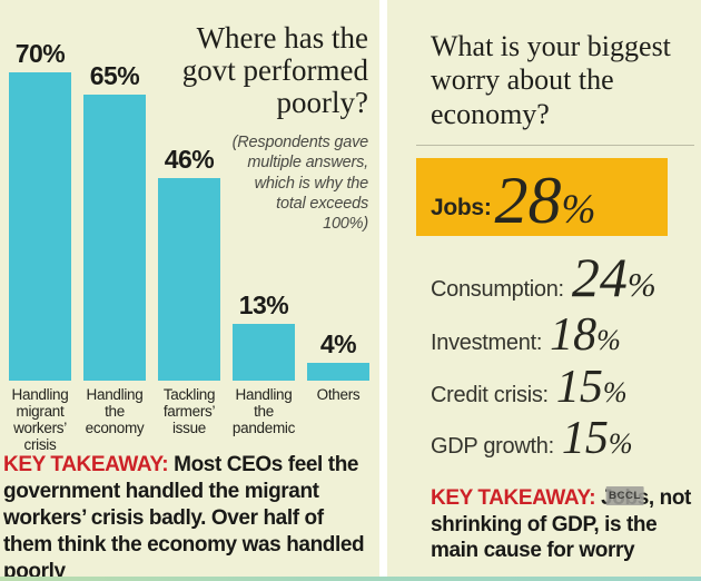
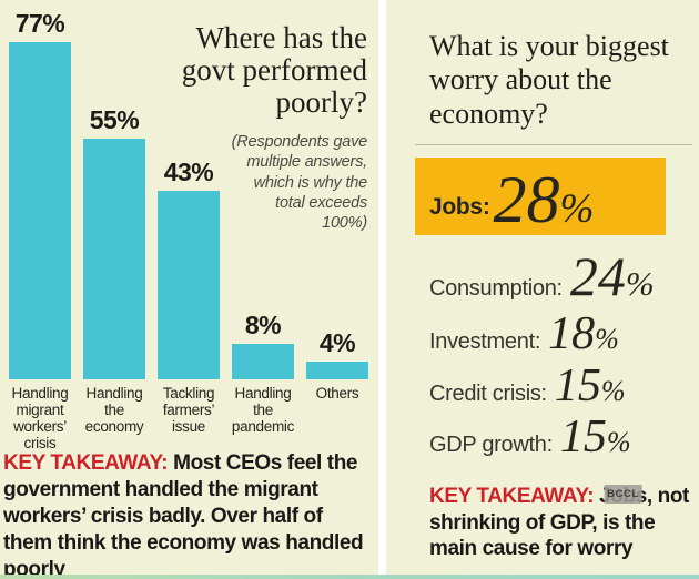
Where has the govt performed poorly?/Handling migrant workers’ crisis: 70% -> 77%
Where has the govt performed poorly?/Handling the economy: 65% -> 55%
Where has the govt performed poorly?/Tackling farmers’ issue: 46% -> 43%
Where has the govt performed poorly?/Handling the pandemic: 13% -> 8%
